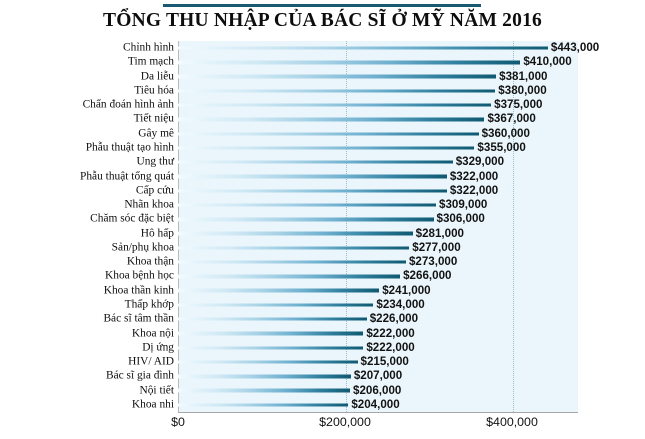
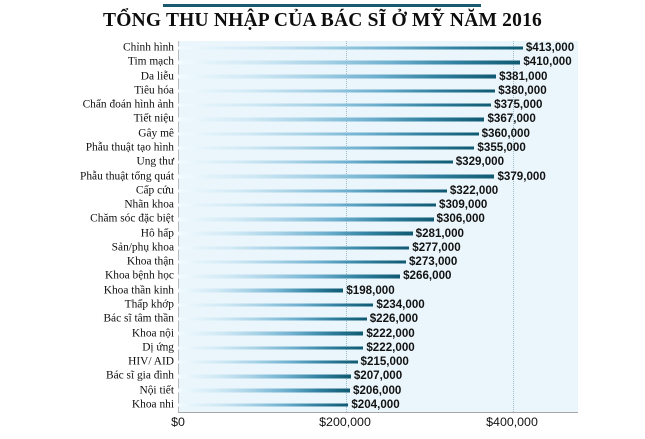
Chỉnh hình: $443,000 -> $413,000
Phẫu thuật tổng quát: $322,000 -> $379,000
Khoa thần kinh: $241,000 -> $198,000
